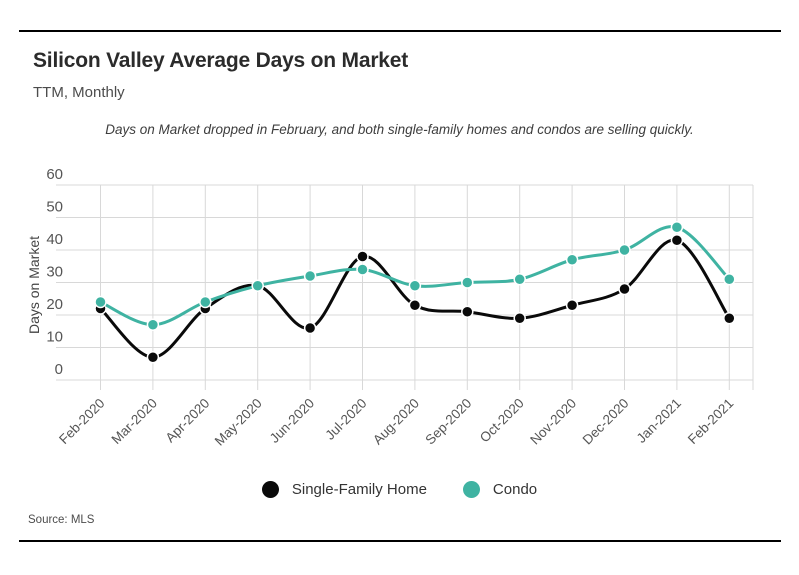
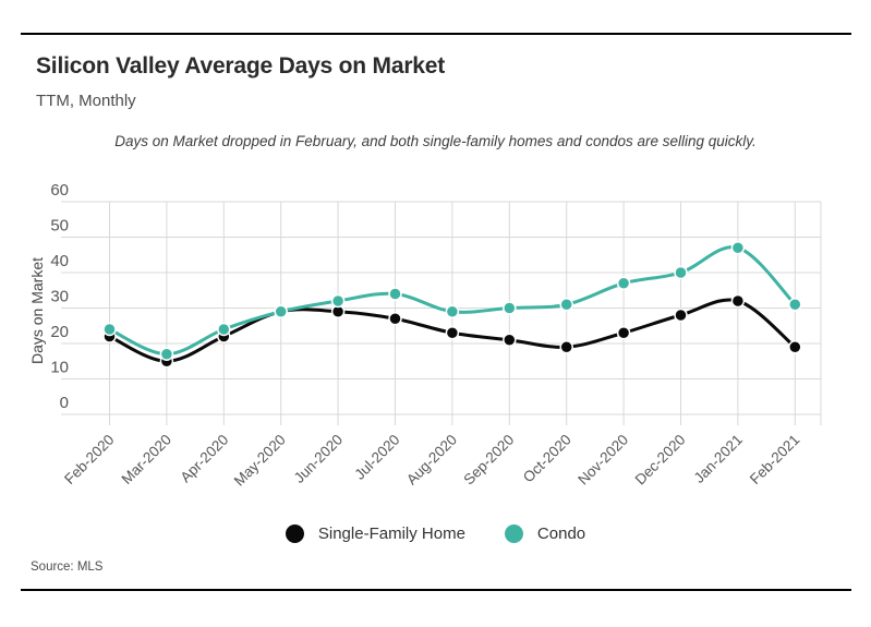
Single-Family Home/Mar-2020: 7 -> 15
Single-Family Home/Jun-2020: 16 -> 29
Single-Family Home/Jul-2020: 38 -> 27
Single-Family Home/Jan-2021: 43 -> 32
